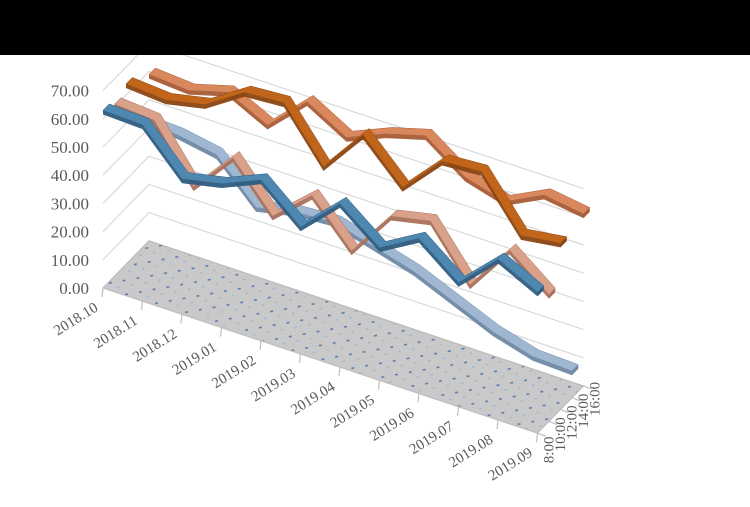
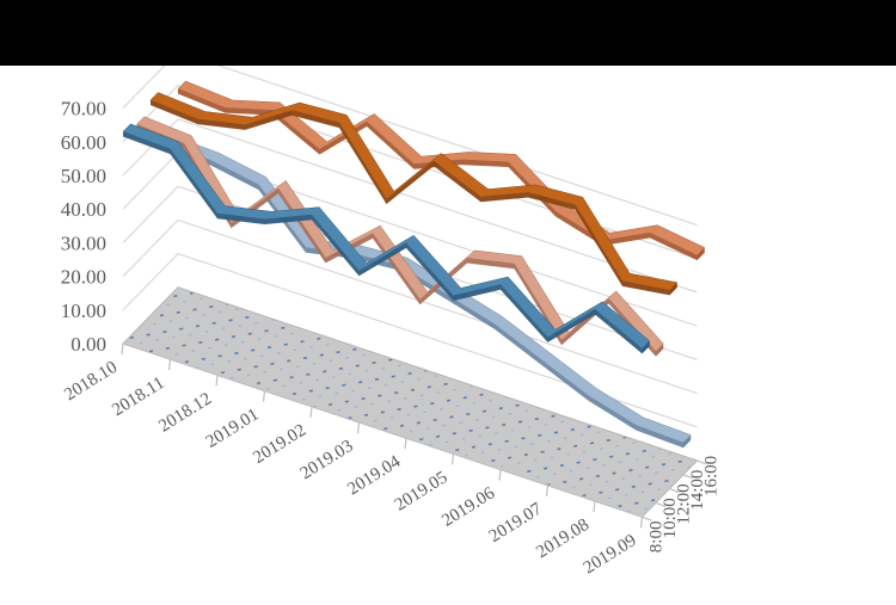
12:00/2019.05: 60 -> 68
